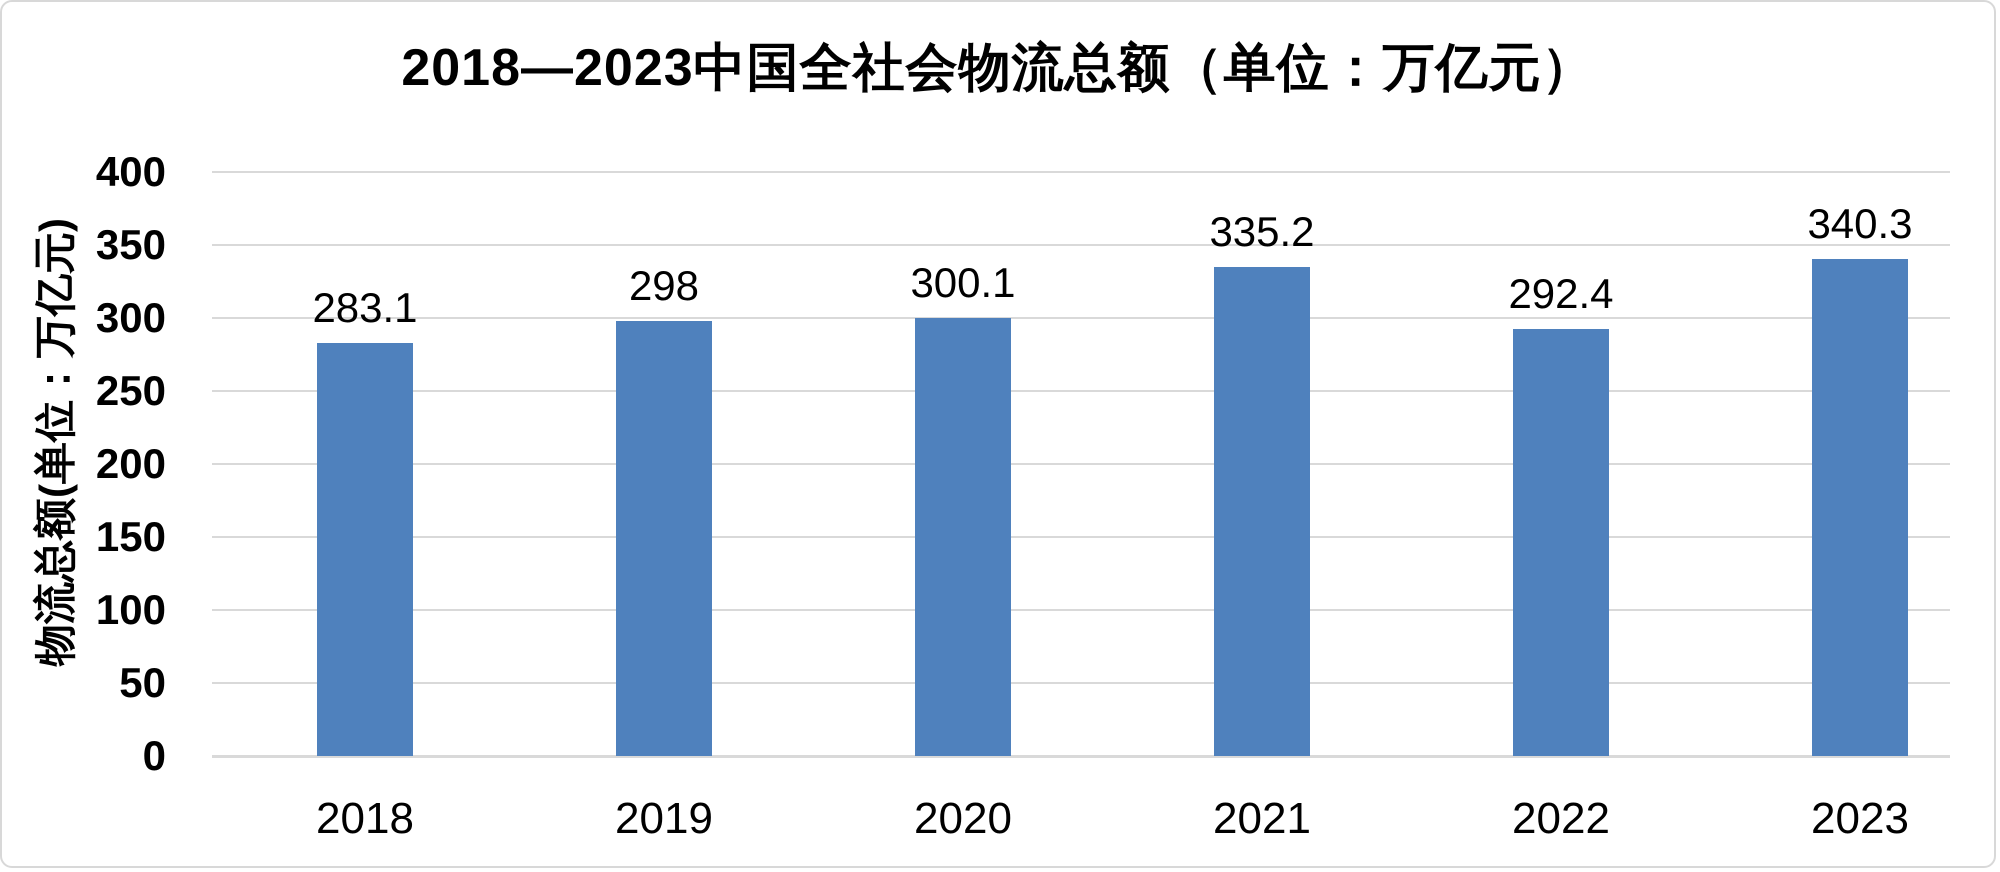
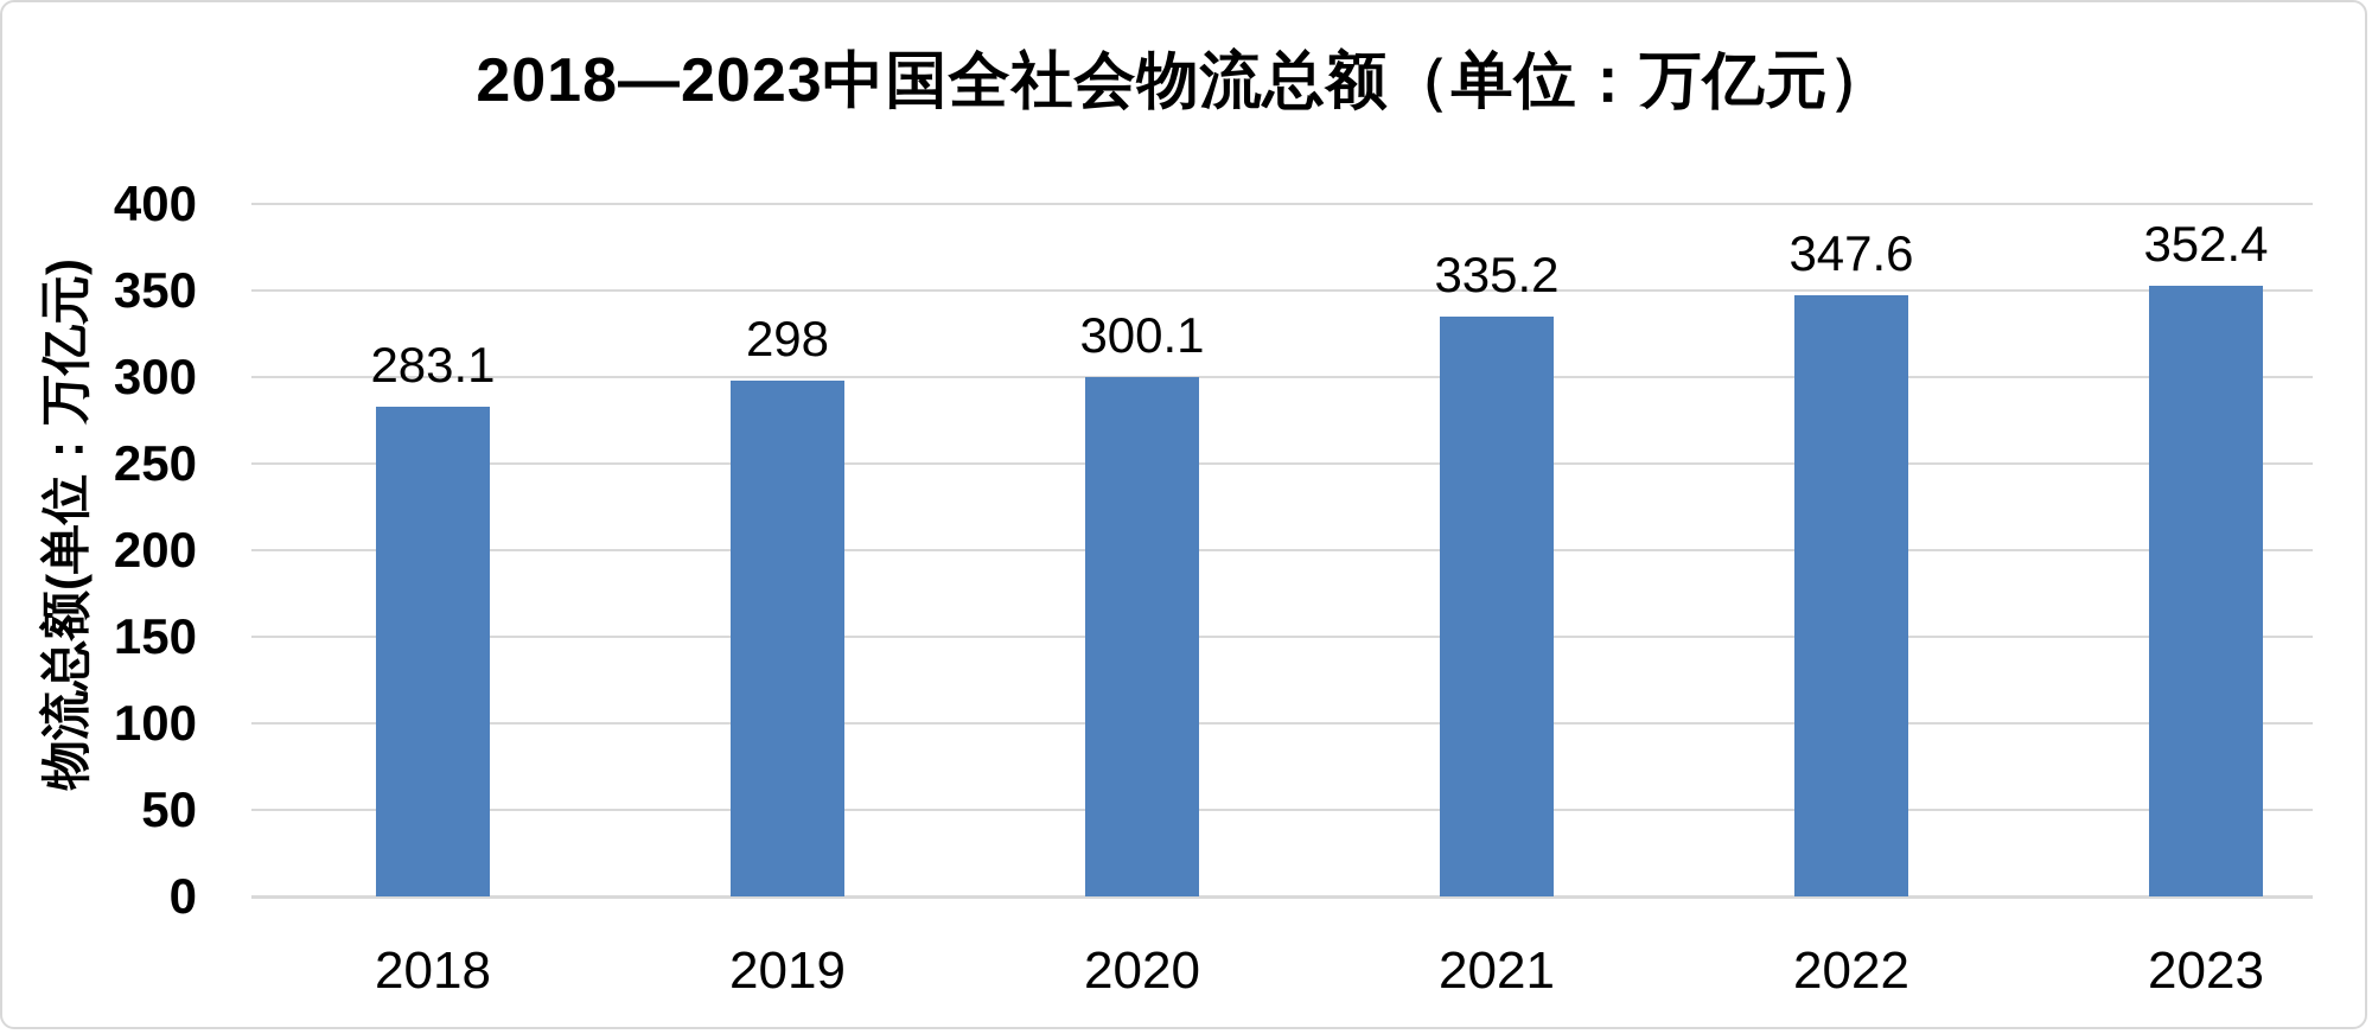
2022: 292.4 -> 347.6
2023: 340.3 -> 352.4
